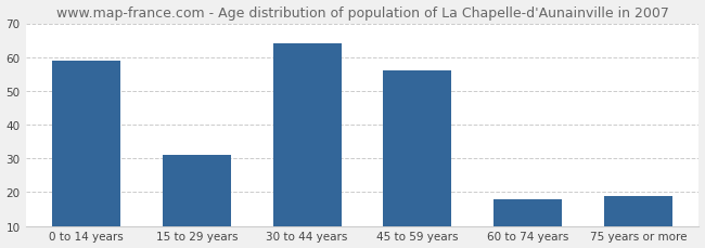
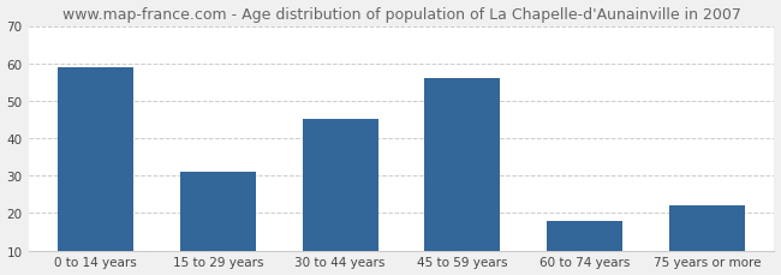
30 to 44 years: 64 -> 45
75 years or more: 19 -> 22
